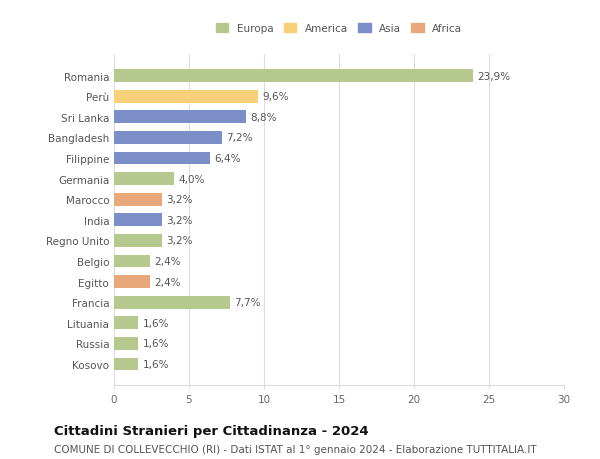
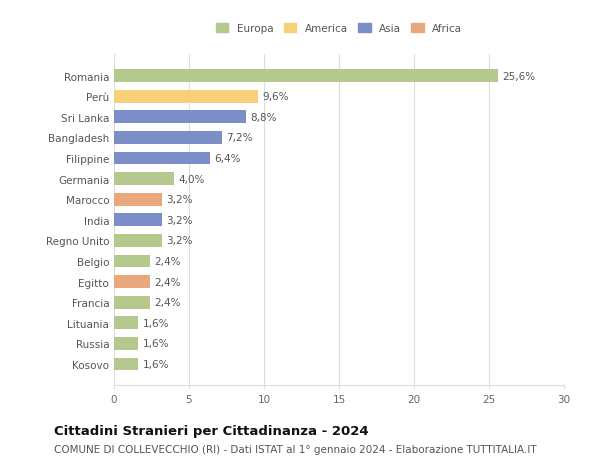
Romania: 23,9% -> 25,6%
Francia: 7,7% -> 2,4%
